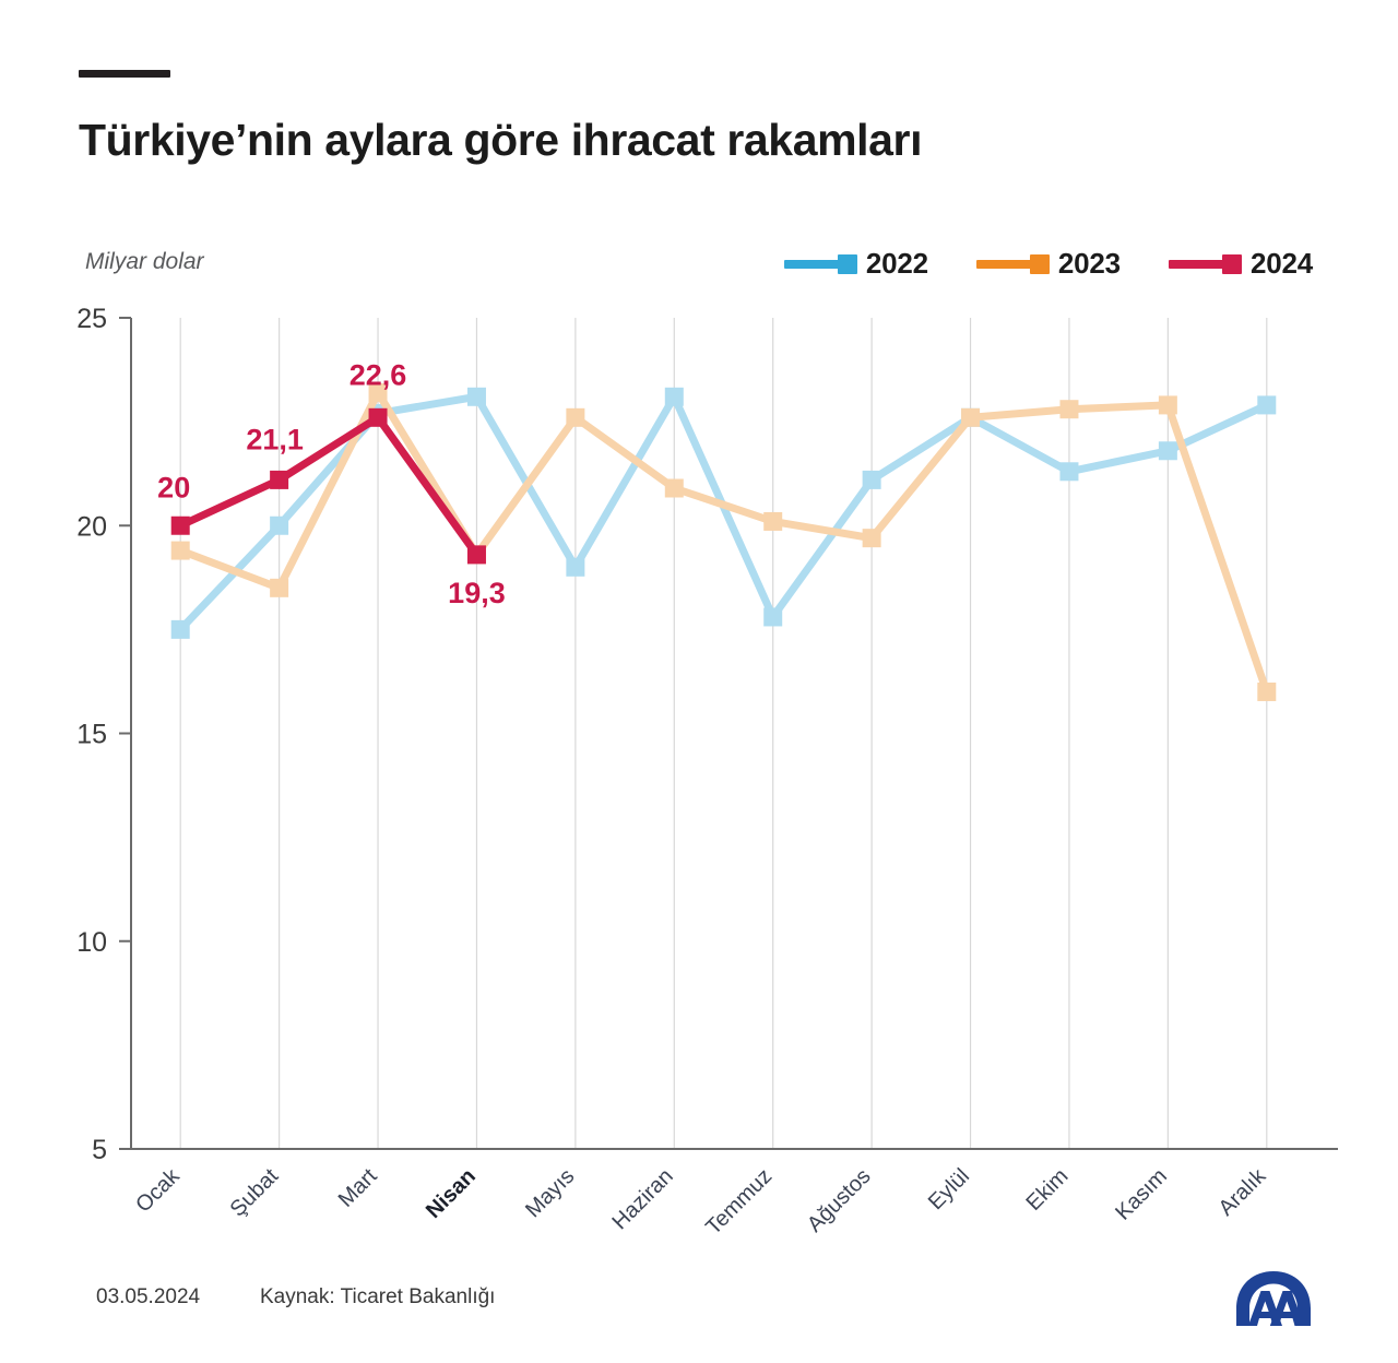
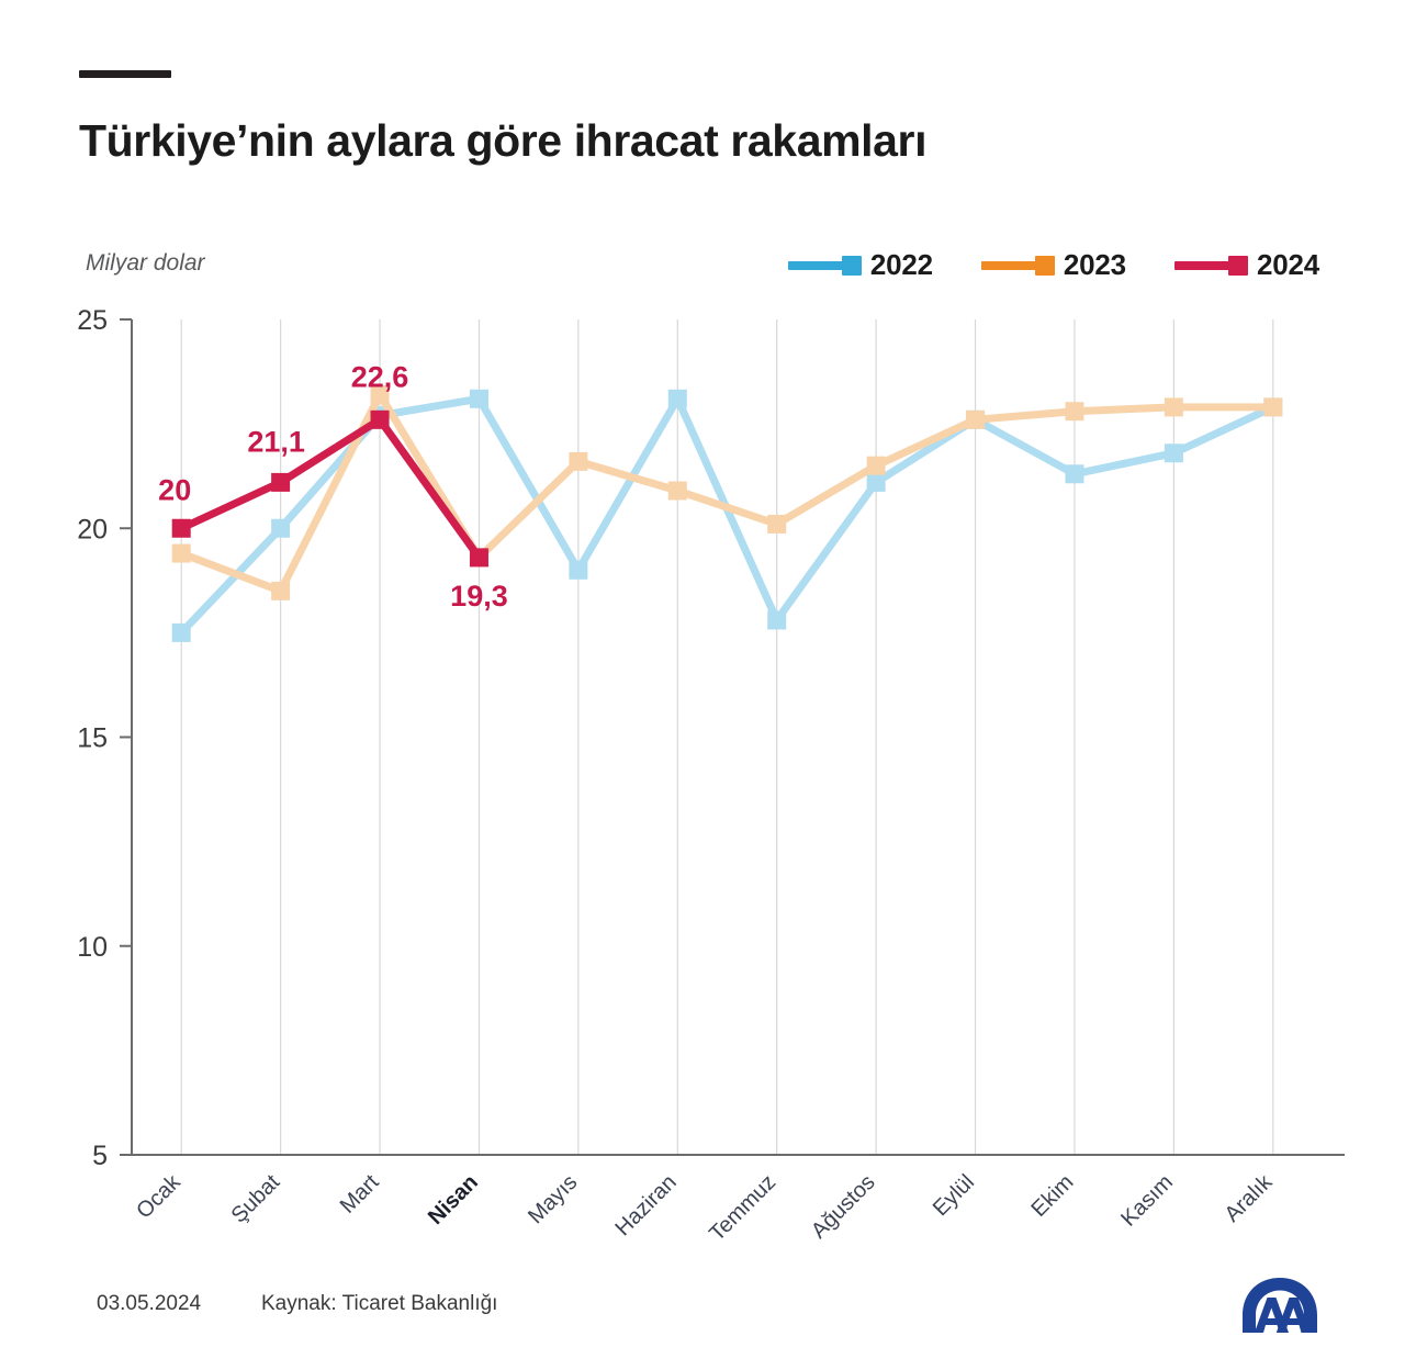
2023/Mayıs: 22.6 -> 21.6
2023/Ağustos: 19.7 -> 21.5
2023/Aralık: 16.0 -> 22.9
